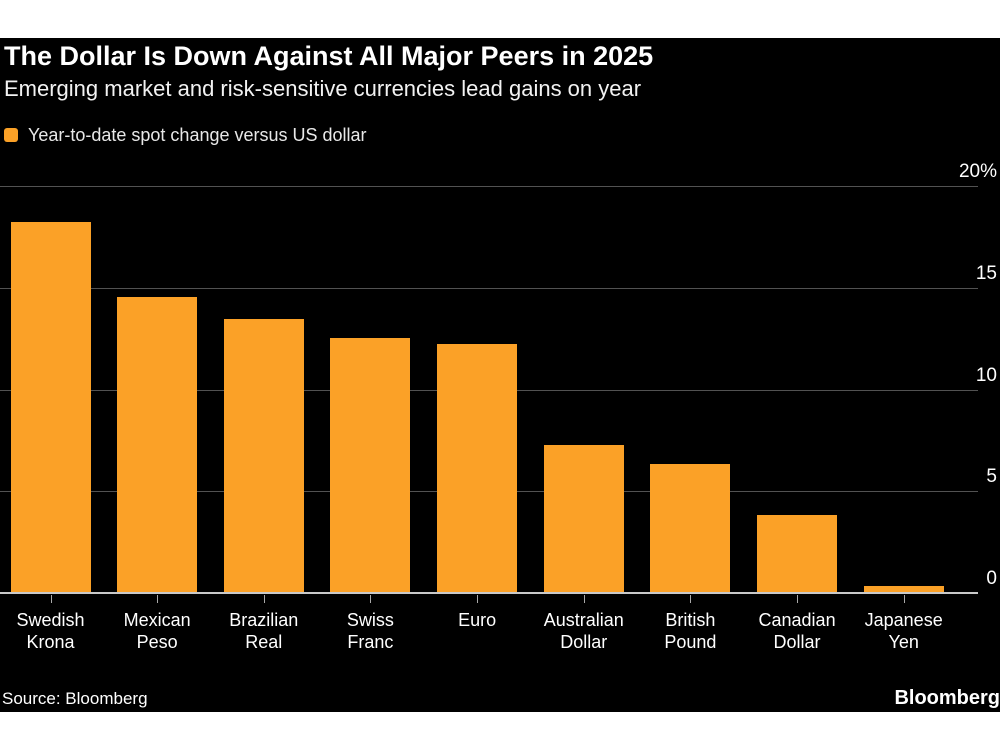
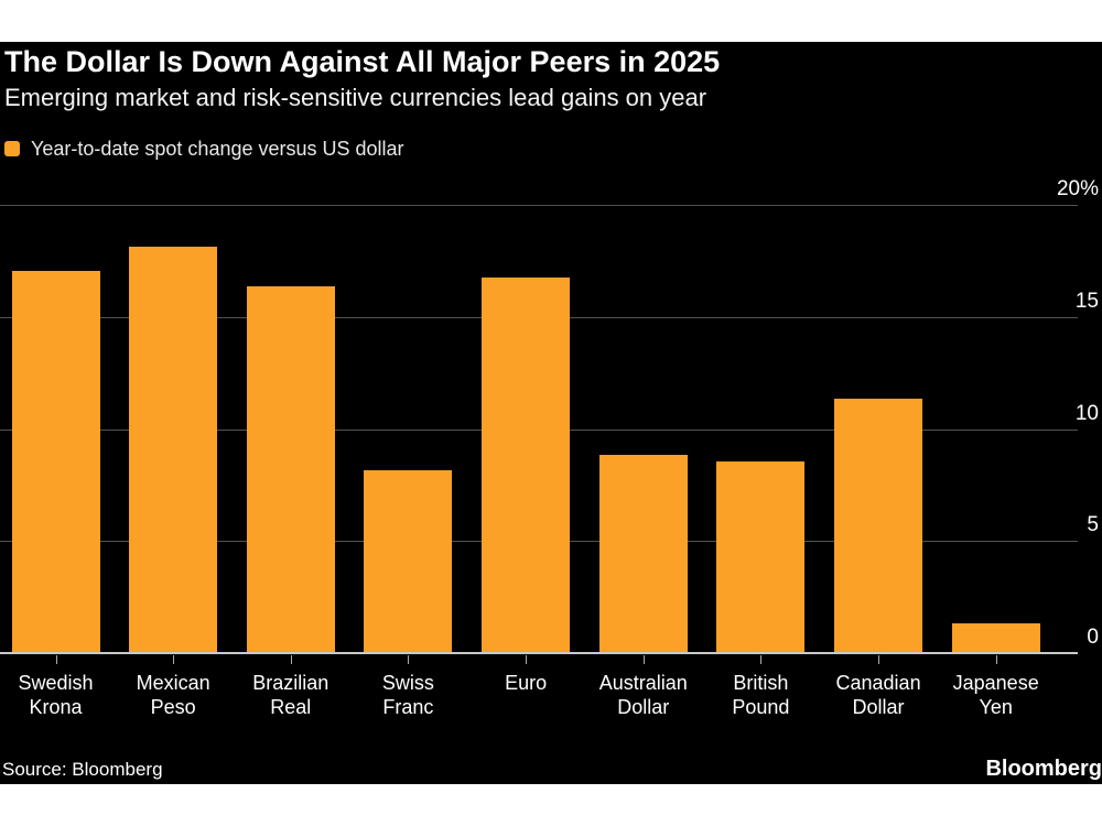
Swedish Krona: 18.2% -> 17.0%
Mexican Peso: 14.5% -> 18.1%
Brazilian Real: 13.4% -> 16.3%
Swiss Franc: 12.5% -> 8.1%
Euro: 12.2% -> 16.7%
Australian Dollar: 7.2% -> 8.8%
British Pound: 6.3% -> 8.5%
Canadian Dollar: 3.8% -> 11.3%
Japanese Yen: 0.3% -> 1.3%
